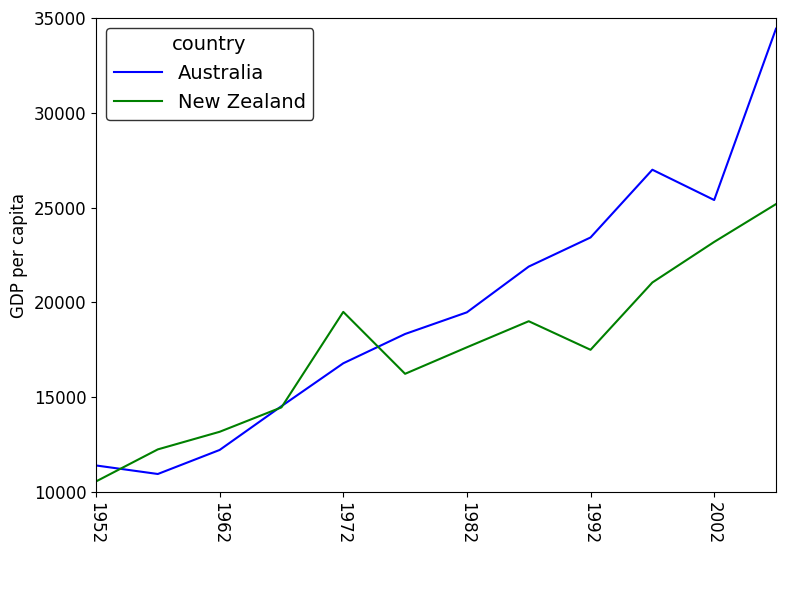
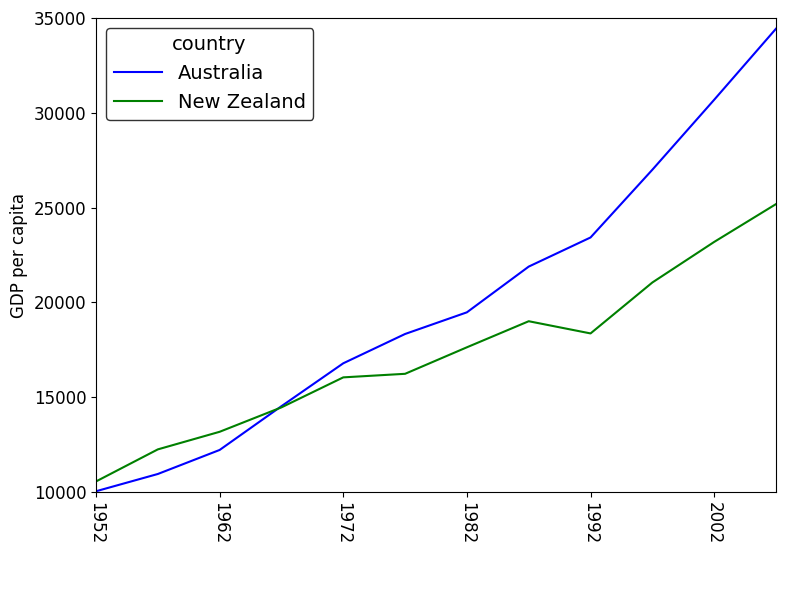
Australia/1952: 11400 -> 10000
New Zealand/1972: 19500 -> 16000
New Zealand/1992: 17500 -> 18400
Australia/2002: 25400 -> 30700
